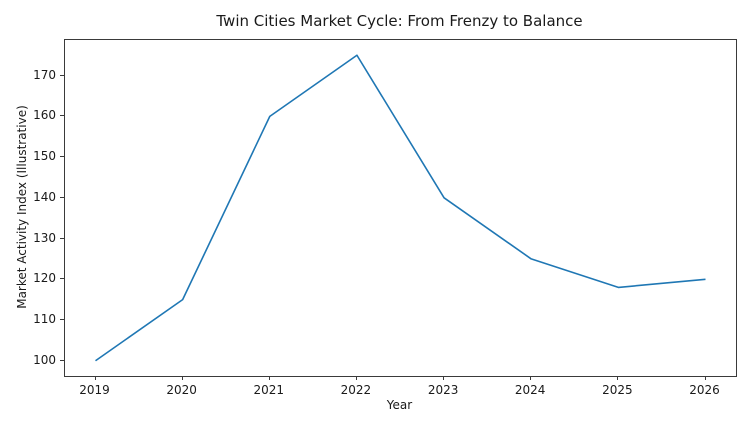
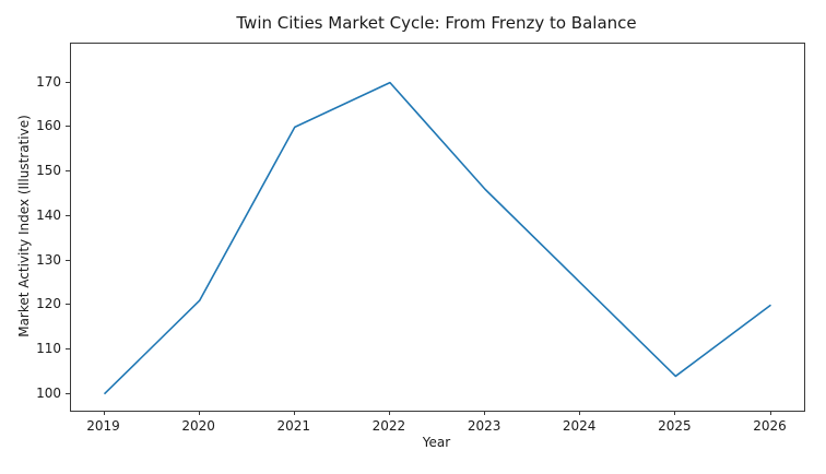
2020: 115 -> 121
2022: 175 -> 170
2023: 140 -> 146
2025: 118 -> 104
